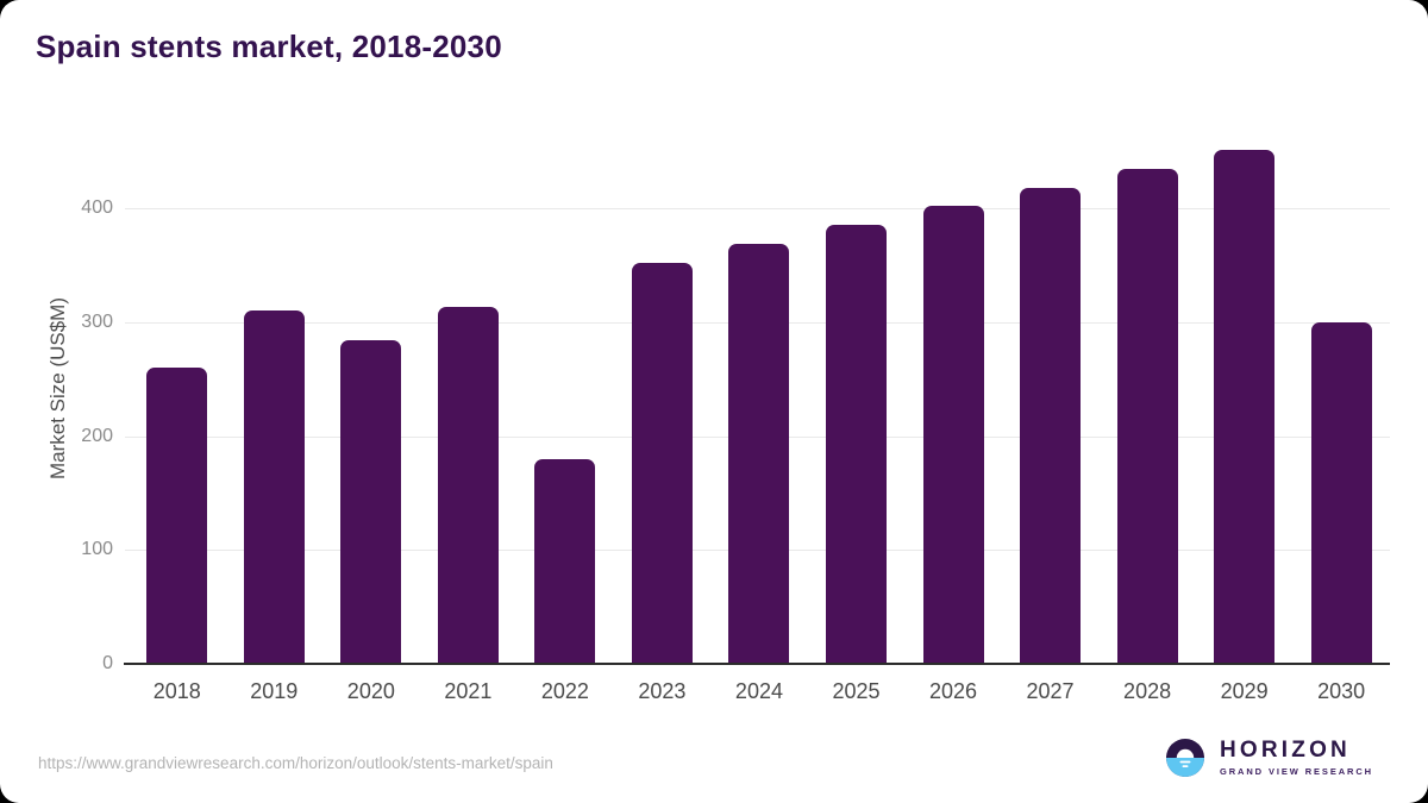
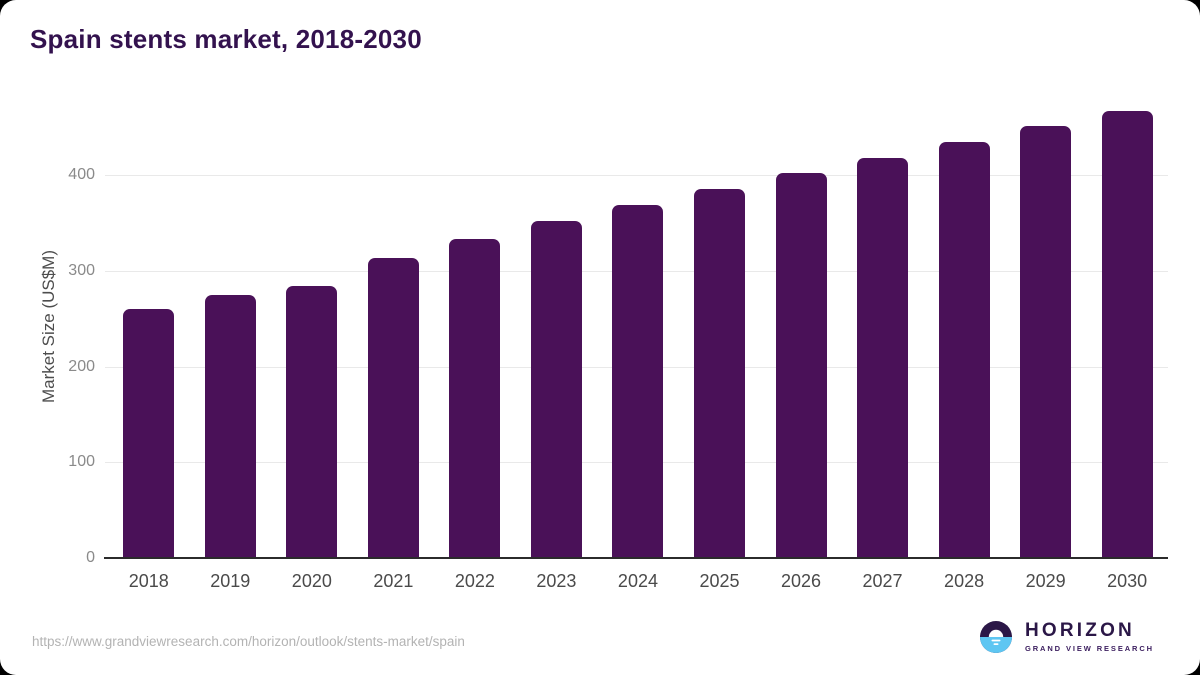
2019: 310 -> 280
2022: 180 -> 330
2030: 300 -> 470
